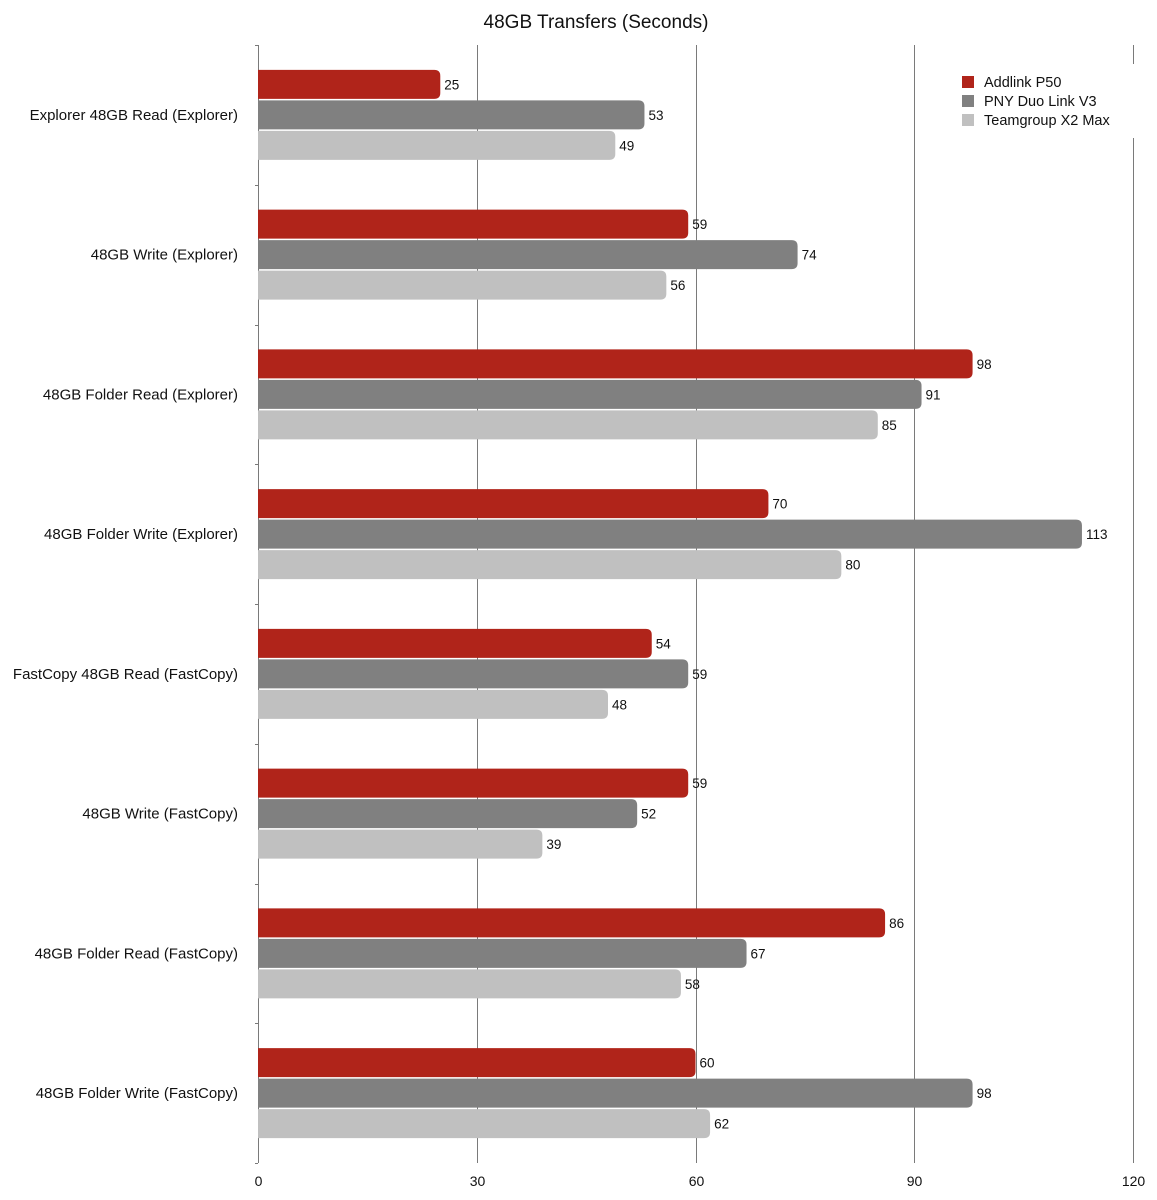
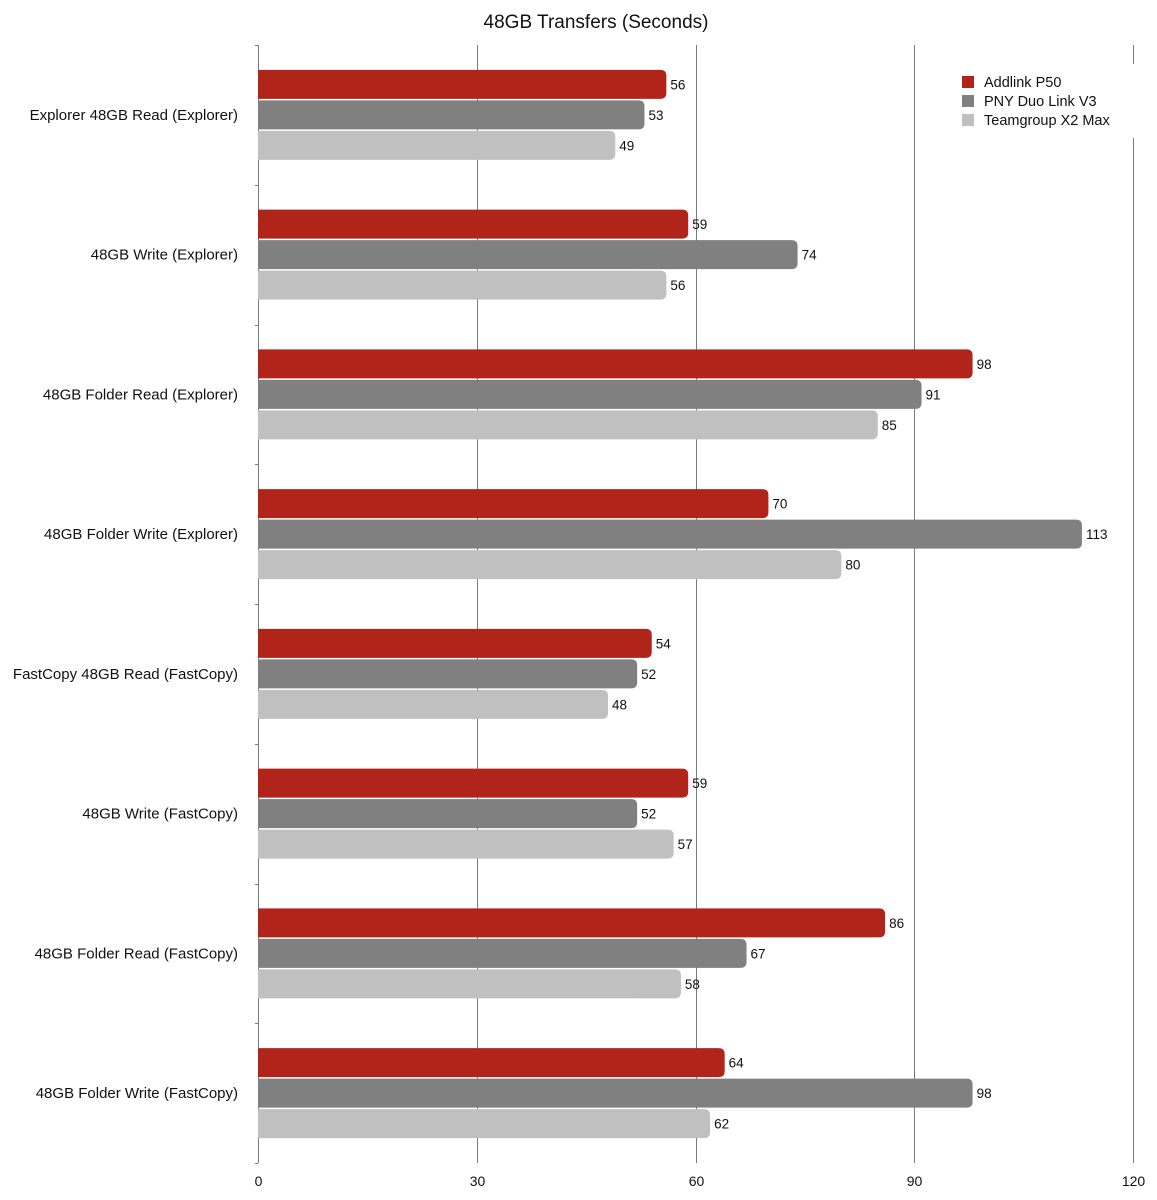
Addlink P50/Explorer 48GB Read (Explorer): 25 -> 56
PNY Duo Link V3/FastCopy 48GB Read (FastCopy): 59 -> 52
Teamgroup X2 Max/48GB Write (FastCopy): 39 -> 57
Addlink P50/48GB Folder Write (FastCopy): 60 -> 64
